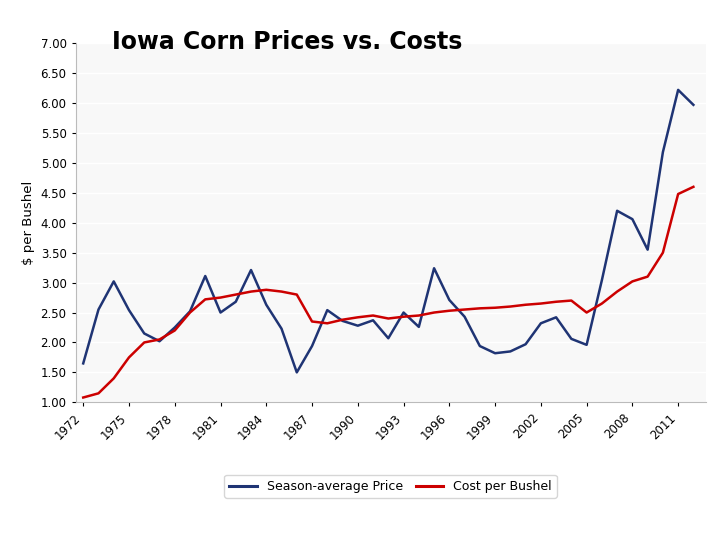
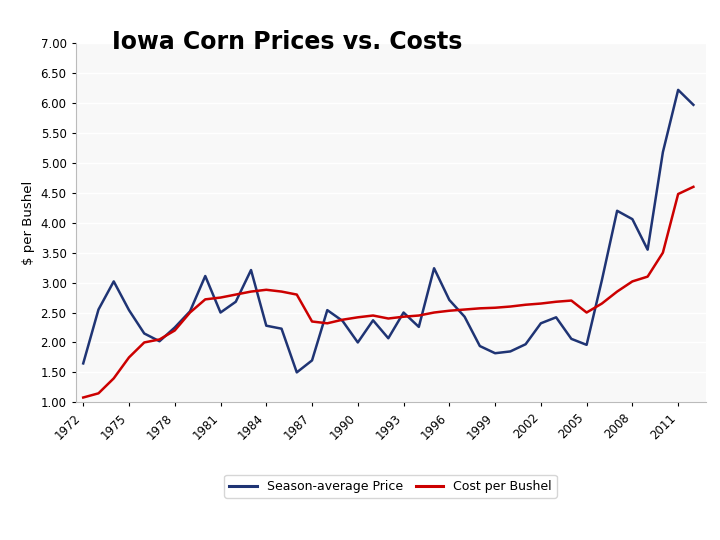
Season-average Price/1984: 2.63 -> 2.28
Season-average Price/1987: 1.94 -> 1.70
Season-average Price/1990: 2.28 -> 2.00
